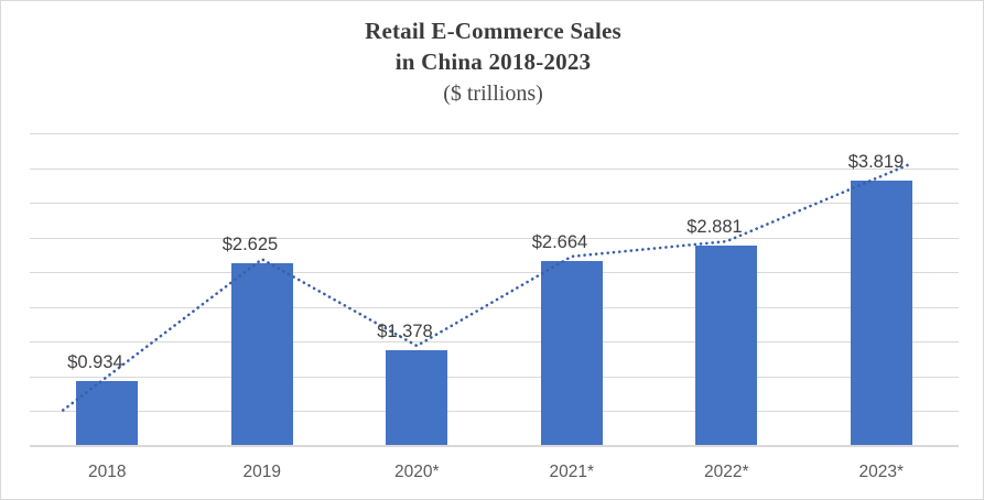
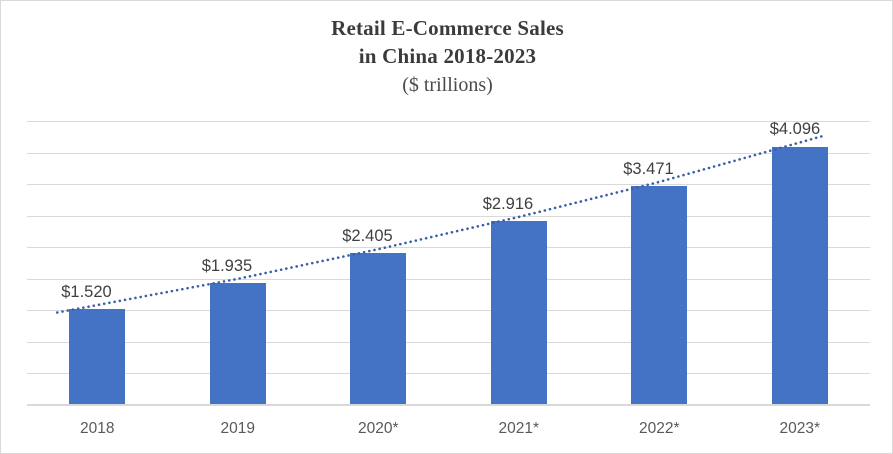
2018: $0.934 -> $1.520
2019: $2.625 -> $1.935
2020*: $1.378 -> $2.405
2021*: $2.664 -> $2.916
2022*: $2.881 -> $3.471
2023*: $3.819 -> $4.096
